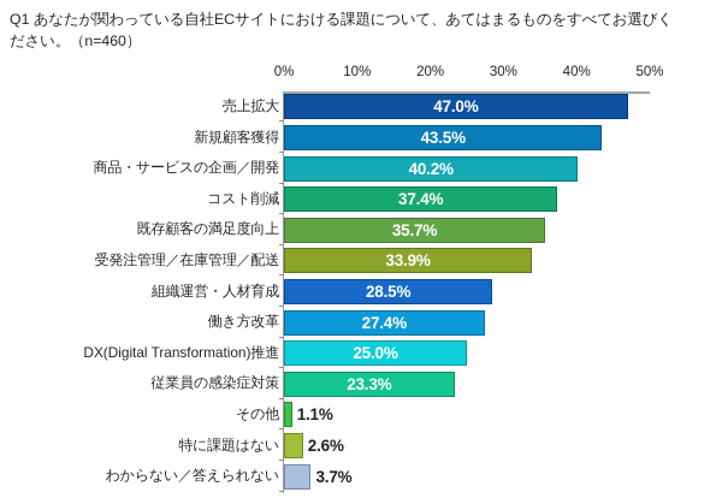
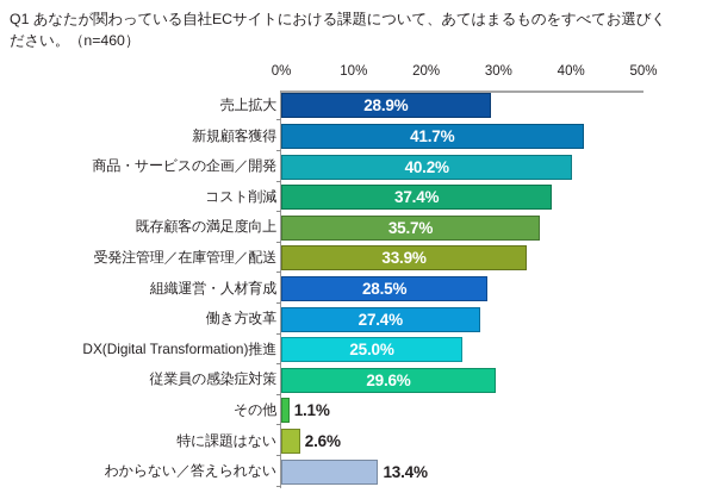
売上拡大: 47.0% -> 28.9%
新規顧客獲得: 43.5% -> 41.7%
従業員の感染症対策: 23.3% -> 29.6%
わからない／答えられない: 3.7% -> 13.4%
